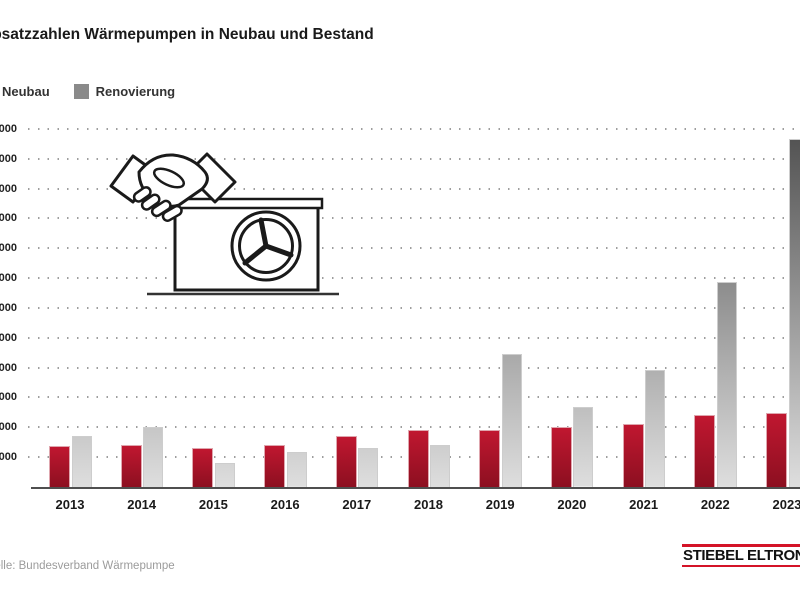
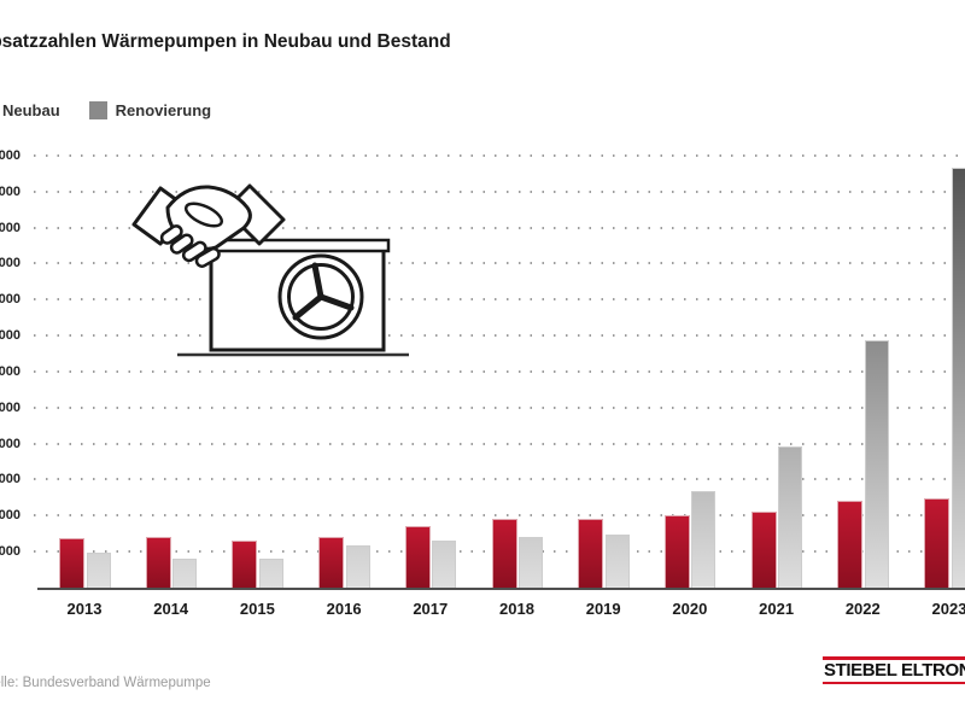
Renovierung/2013: 35000 -> 20000
Renovierung/2014: 41000 -> 17000
Renovierung/2019: 90000 -> 30000
